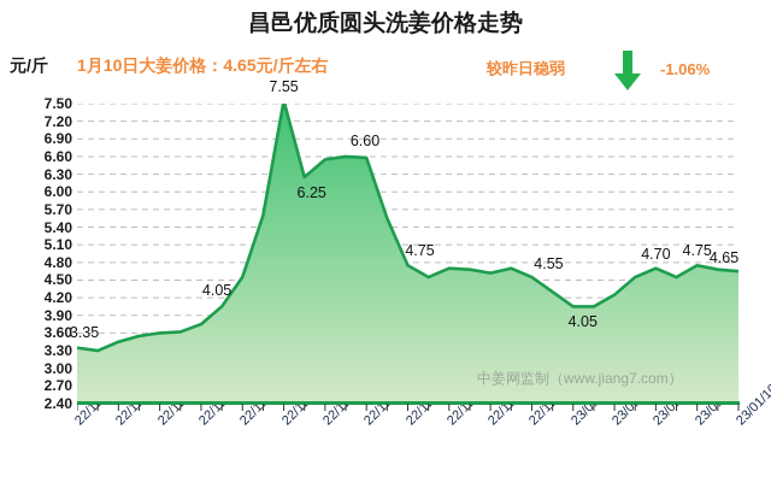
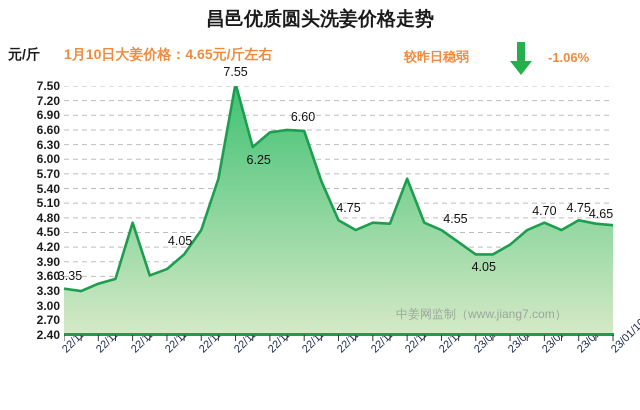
22/12/13: 3.6 -> 4.7
22/12/29: 4.6 -> 5.6
